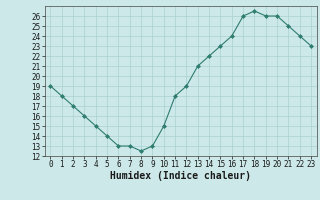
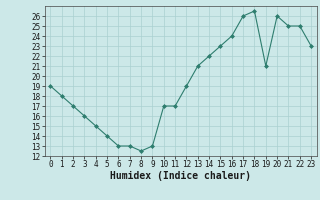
10: 15.0 -> 17.0
11: 18.0 -> 17.0
19: 26.0 -> 21.0
22: 24.0 -> 25.0
